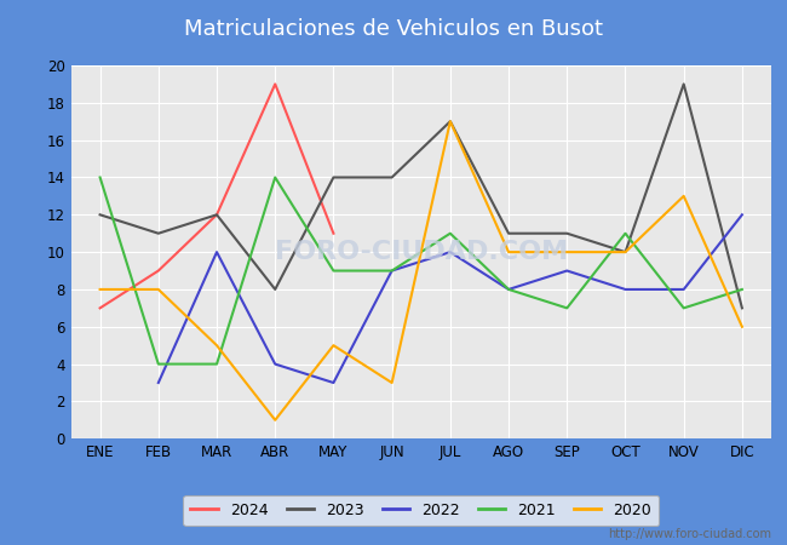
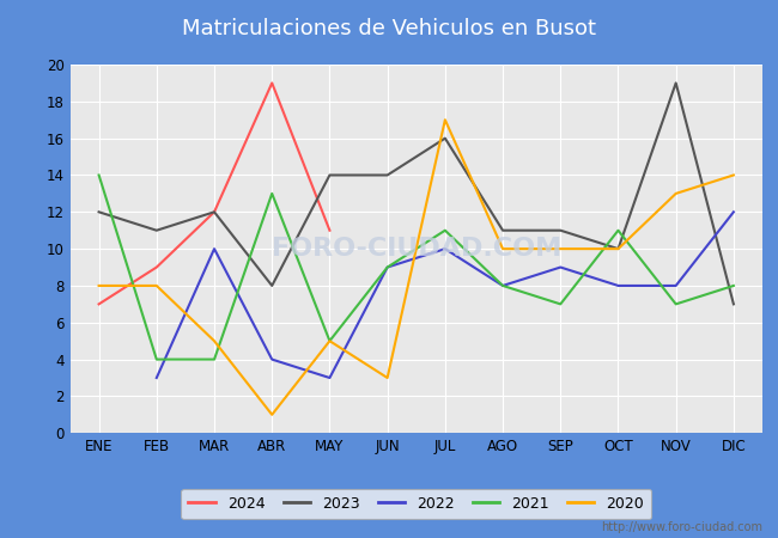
2021/ABR: 14 -> 13
2021/MAY: 9 -> 5
2023/JUL: 17 -> 16
2020/DIC: 6 -> 14
